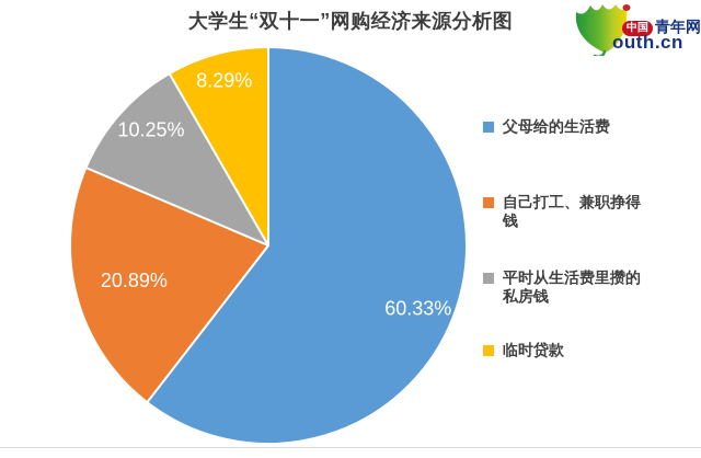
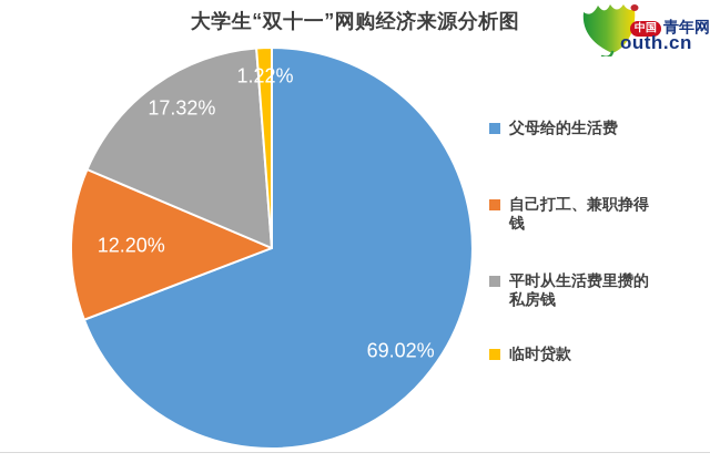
父母给的生活费: 60.33% -> 69.02%
自己打工、兼职挣得钱: 20.89% -> 12.20%
平时从生活费里攒的私房钱: 10.25% -> 17.32%
临时贷款: 8.29% -> 1.22%
